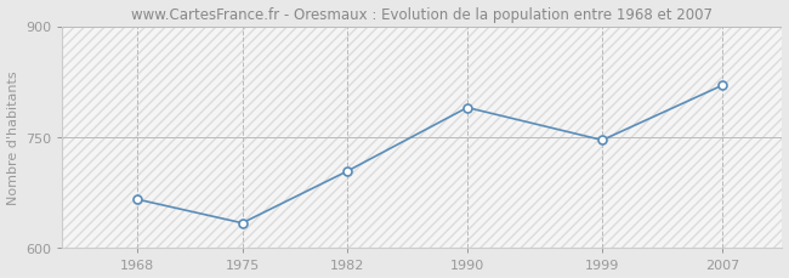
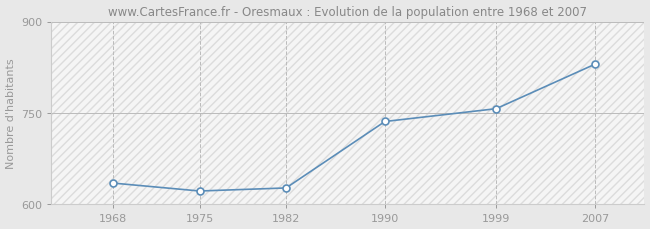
1968: 666 -> 635
1975: 634 -> 622
1982: 704 -> 627
1990: 790 -> 736
1999: 746 -> 757
2007: 820 -> 830
